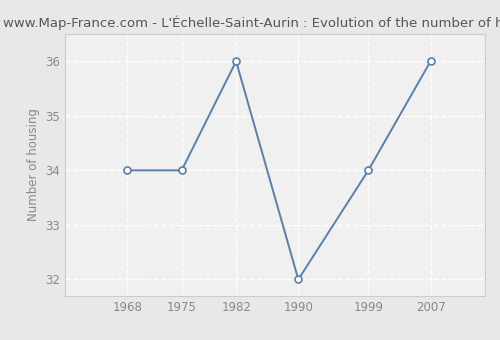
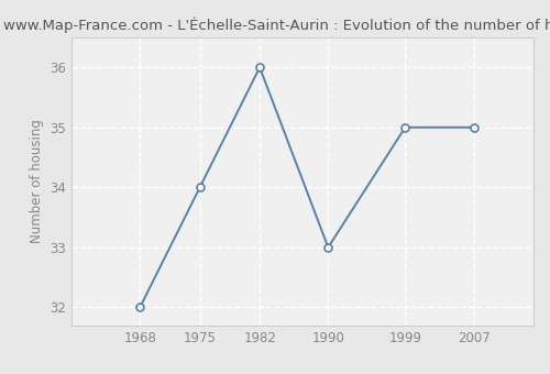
1968: 34 -> 32
1990: 32 -> 33
1999: 34 -> 35
2007: 36 -> 35
